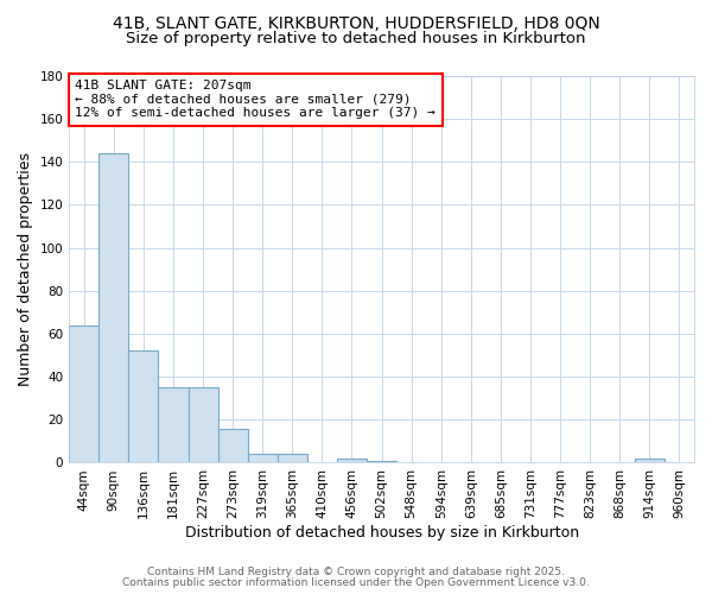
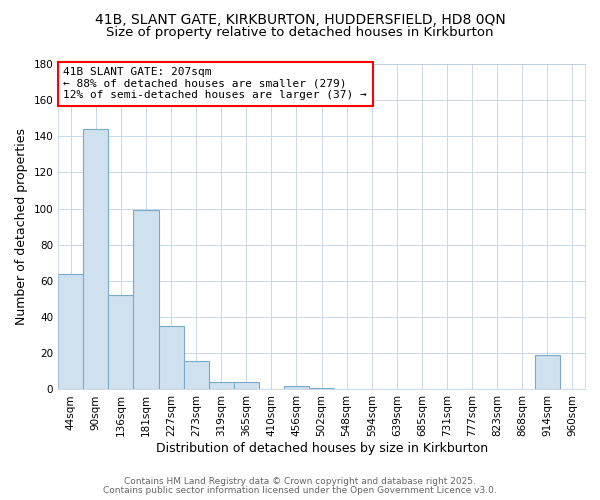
181sqm: 35 -> 99
914sqm: 2 -> 19
